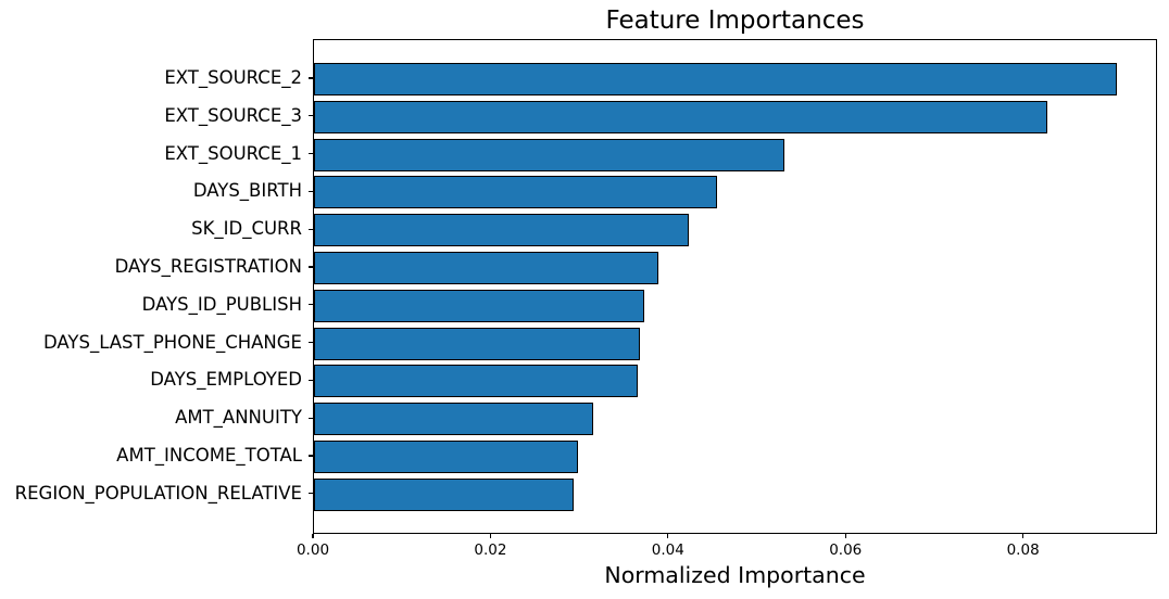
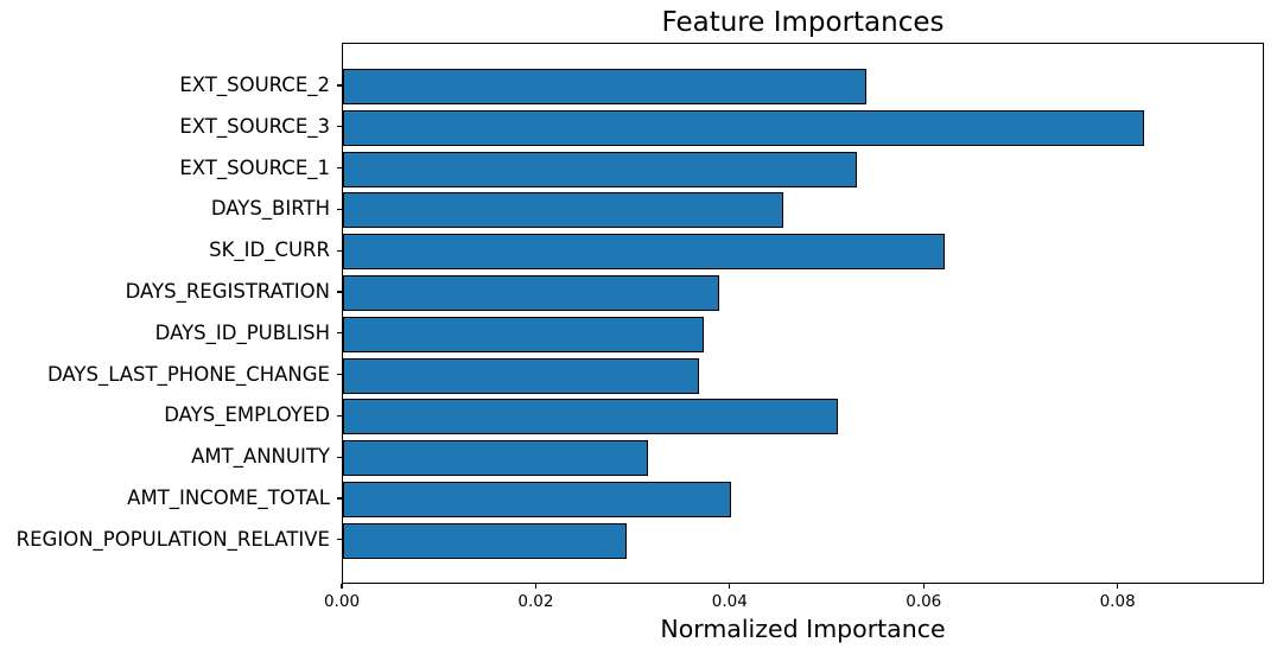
EXT_SOURCE_2: 0.090 -> 0.054
SK_ID_CURR: 0.042 -> 0.062
DAYS_EMPLOYED: 0.036 -> 0.051
AMT_INCOME_TOTAL: 0.030 -> 0.040
